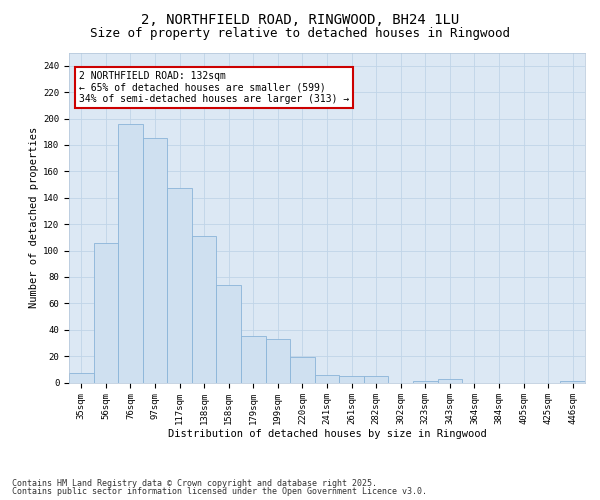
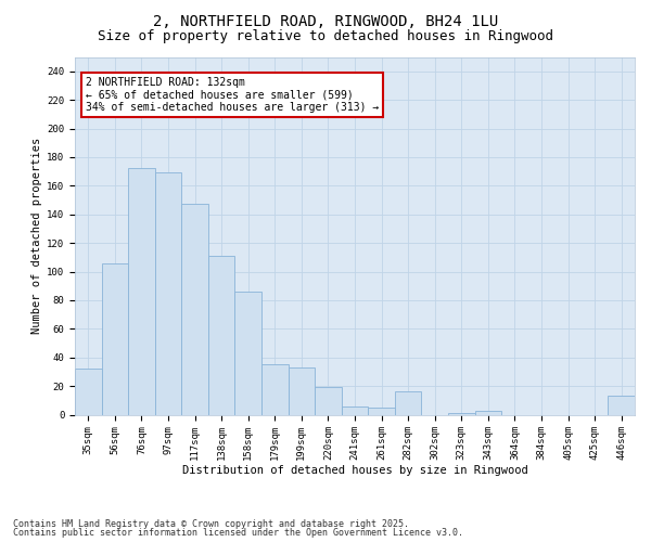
35sqm: 7 -> 32
76sqm: 196 -> 172
97sqm: 185 -> 169
158sqm: 74 -> 86
282sqm: 5 -> 16
446sqm: 1 -> 13
